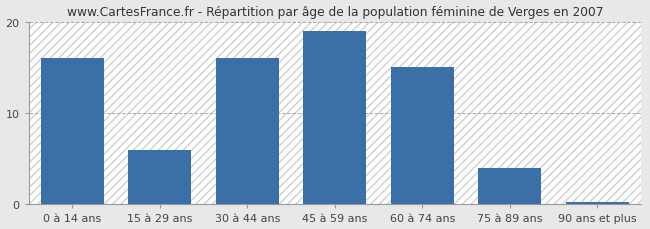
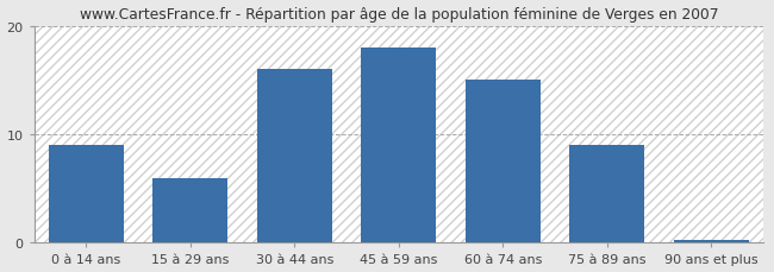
0 à 14 ans: 16.0 -> 9.0
45 à 59 ans: 19.0 -> 18.0
75 à 89 ans: 4.0 -> 9.0
